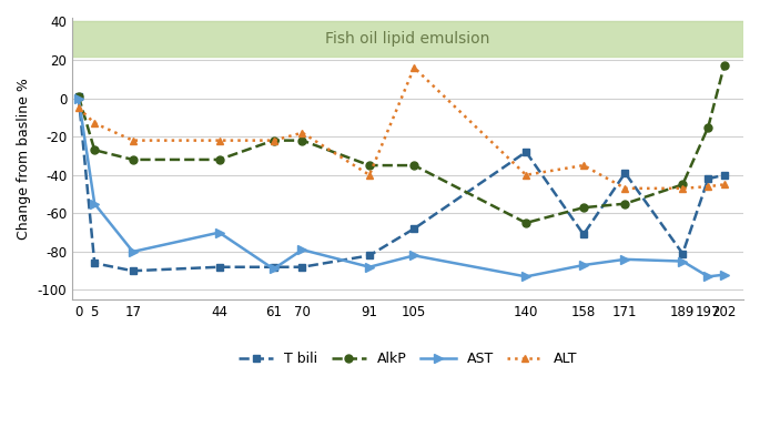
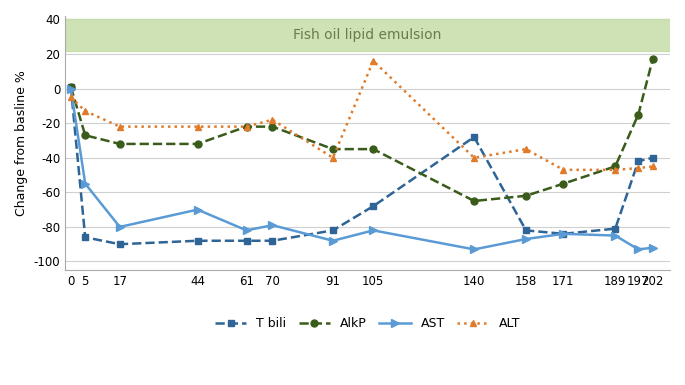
AST/61: -89 -> -82
T bili/158: -71 -> -82
AlkP/158: -57 -> -62
T bili/171: -39 -> -84
